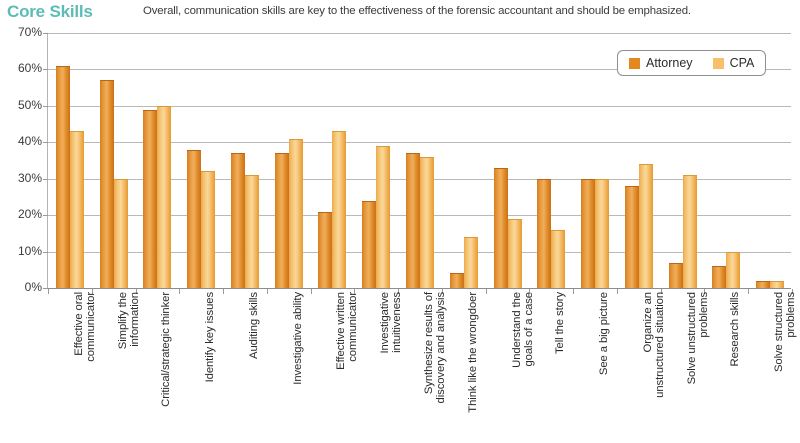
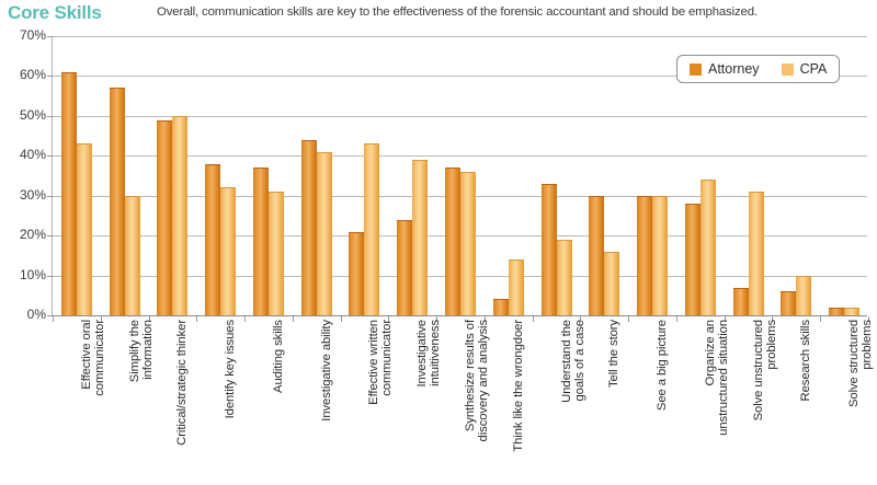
Attorney/Investigative ability: 37% -> 44%
